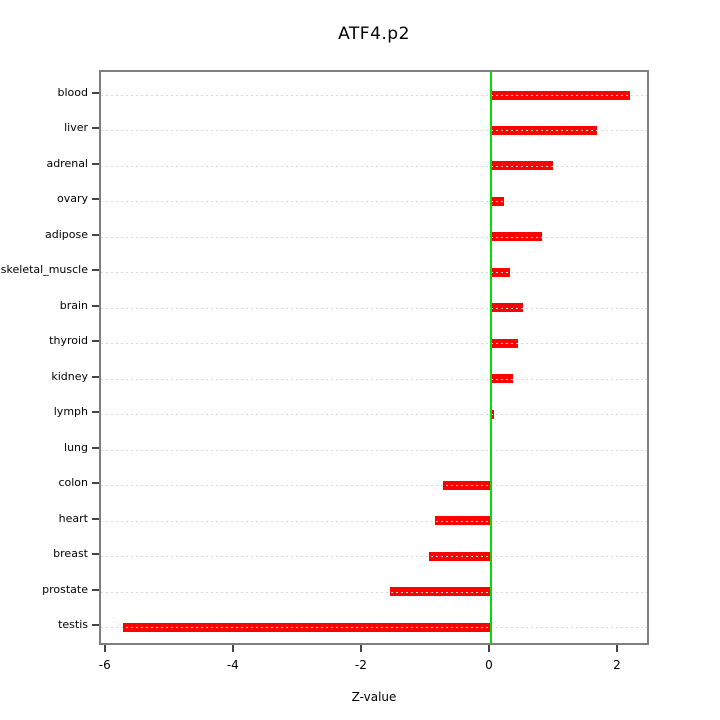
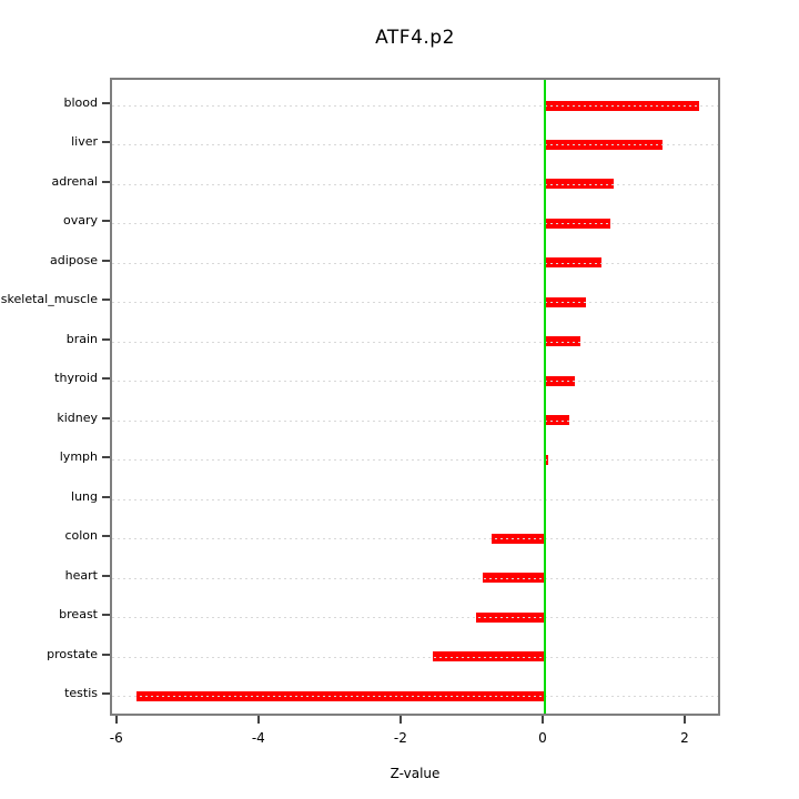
ovary: 0.2 -> 0.9
skeletal_muscle: 0.3 -> 0.6
